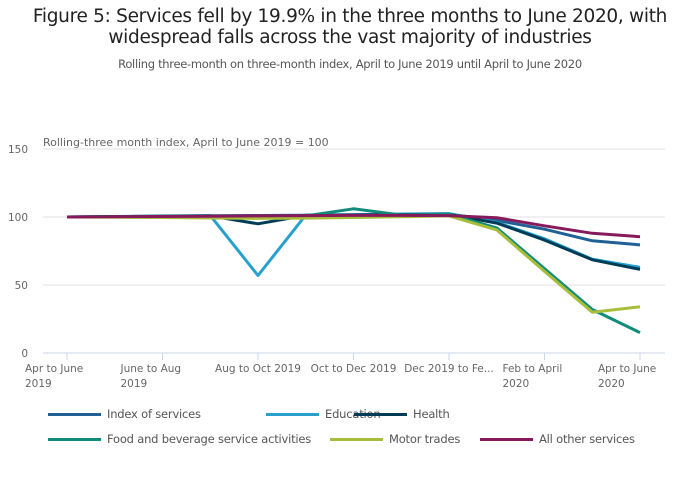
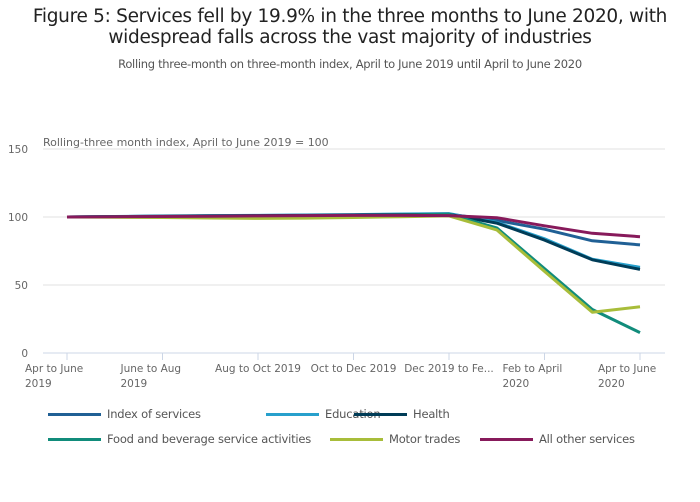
Education/Aug to Oct 2019: 57 -> 101
Health/Aug to Oct 2019: 95 -> 101
Food and beverage service activities/Oct to Dec 2019: 106 -> 101
